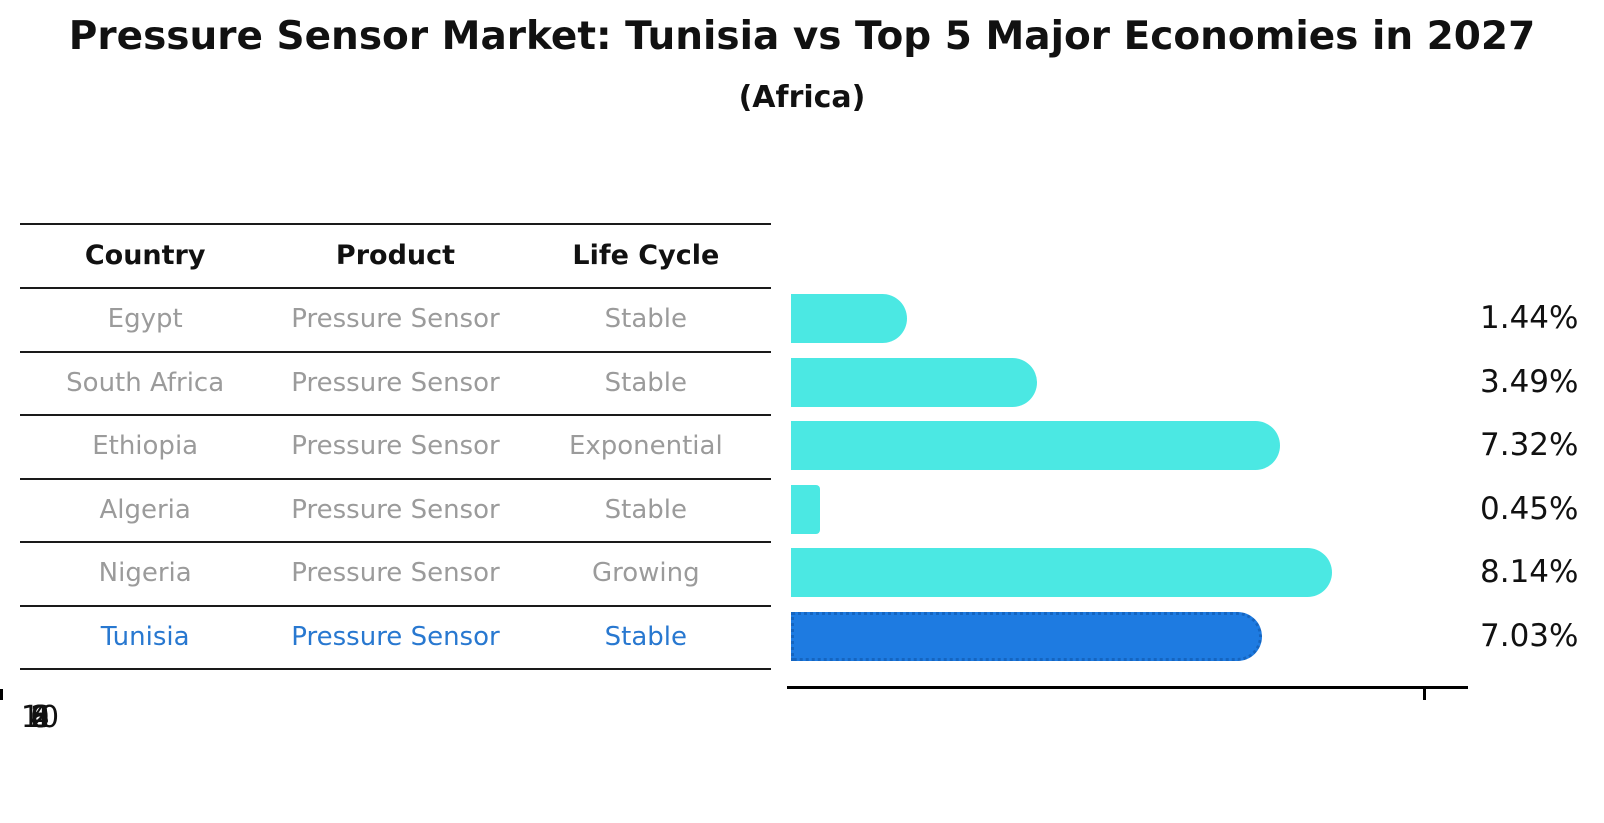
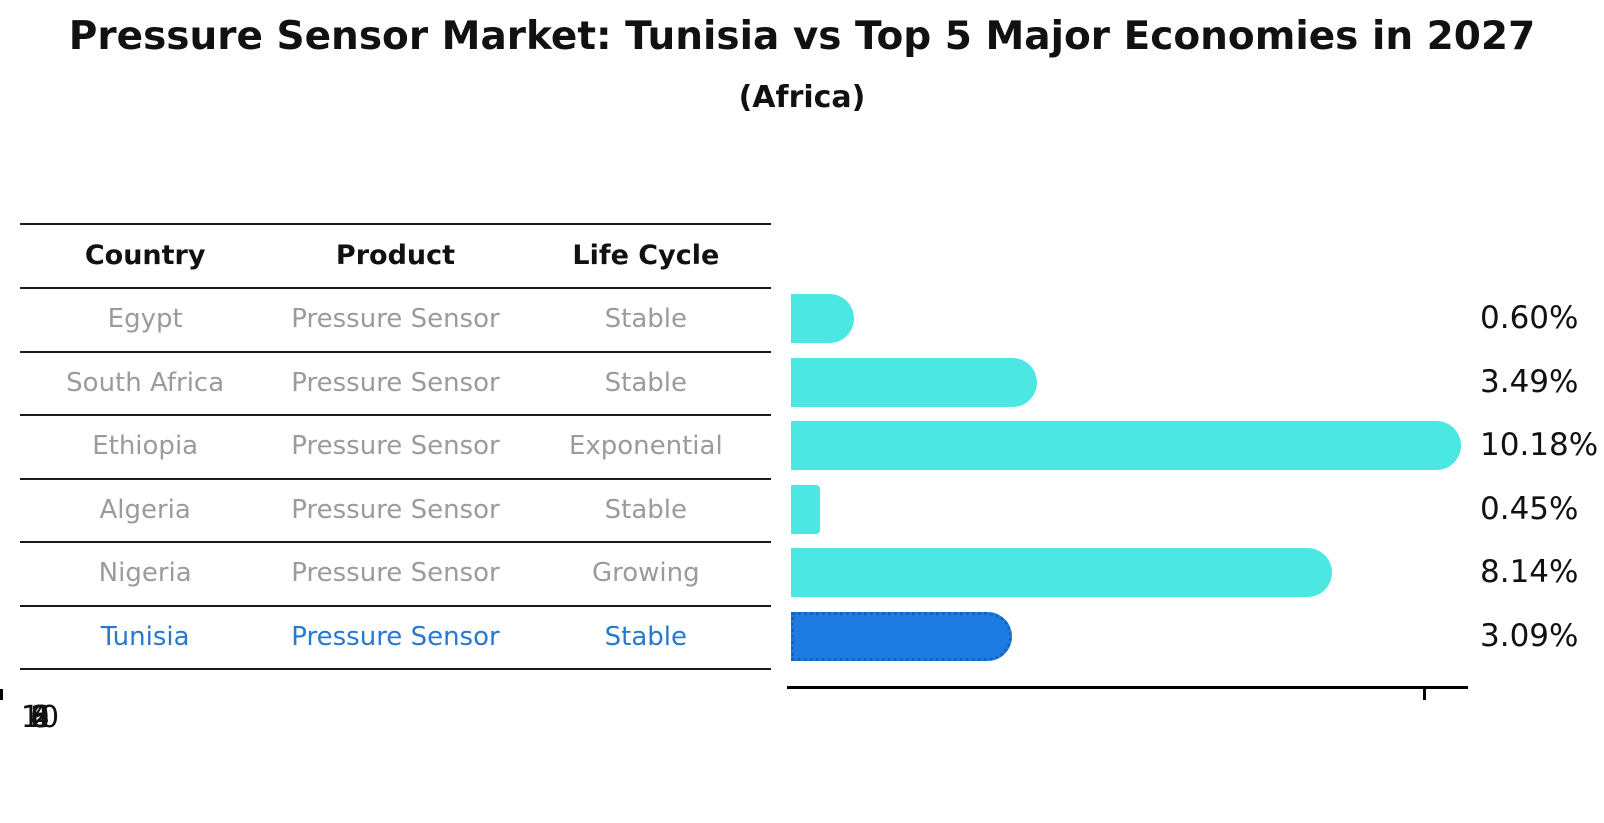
Egypt: 1.44% -> 0.60%
Ethiopia: 7.32% -> 10.18%
Tunisia: 7.03% -> 3.09%
